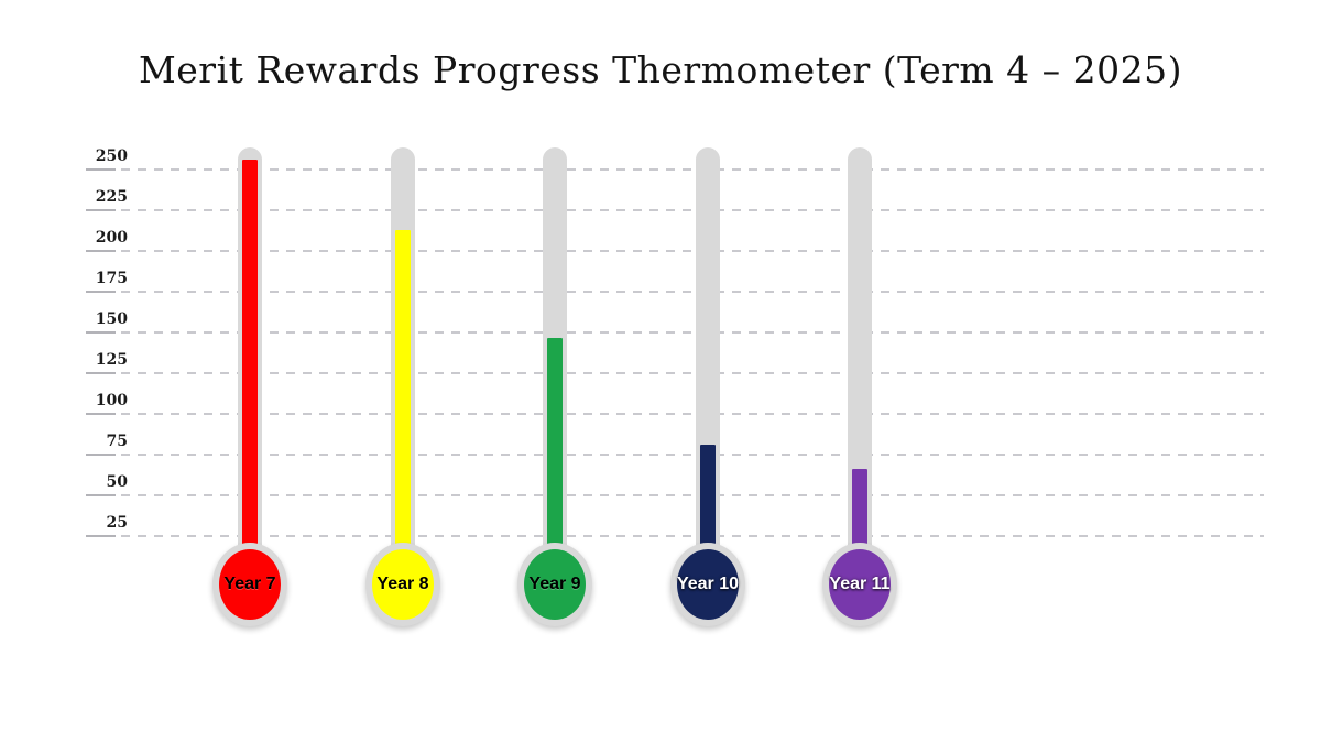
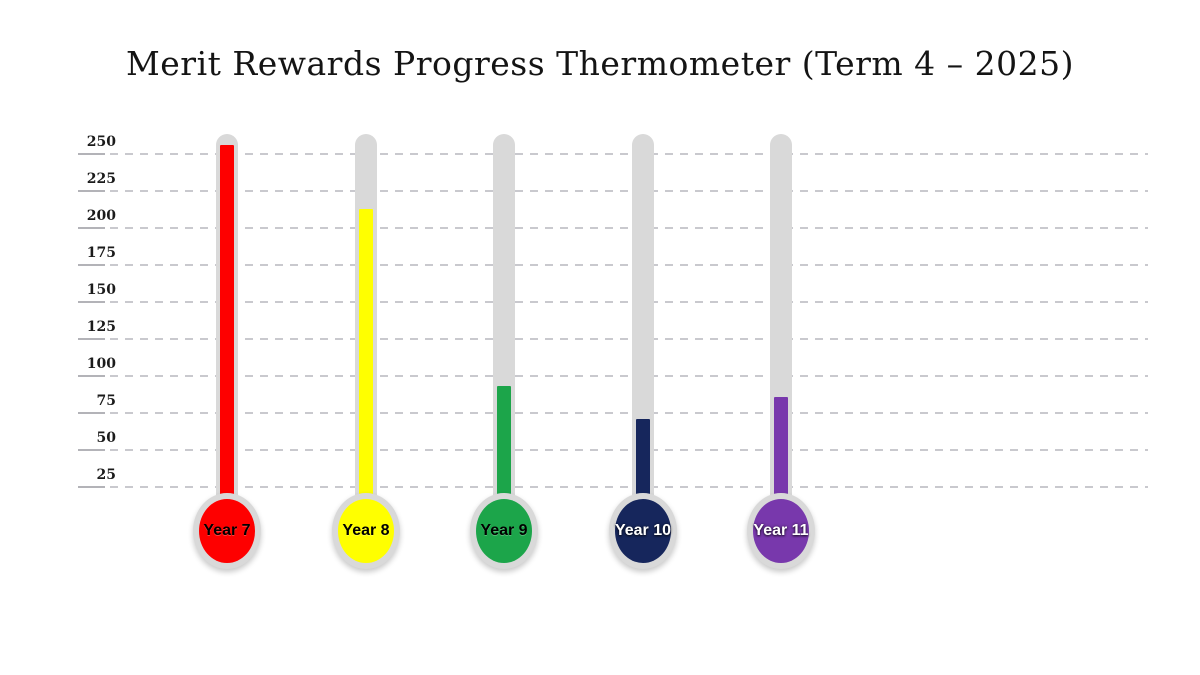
Year 9: 146 -> 92
Year 10: 80 -> 70
Year 11: 65 -> 85
